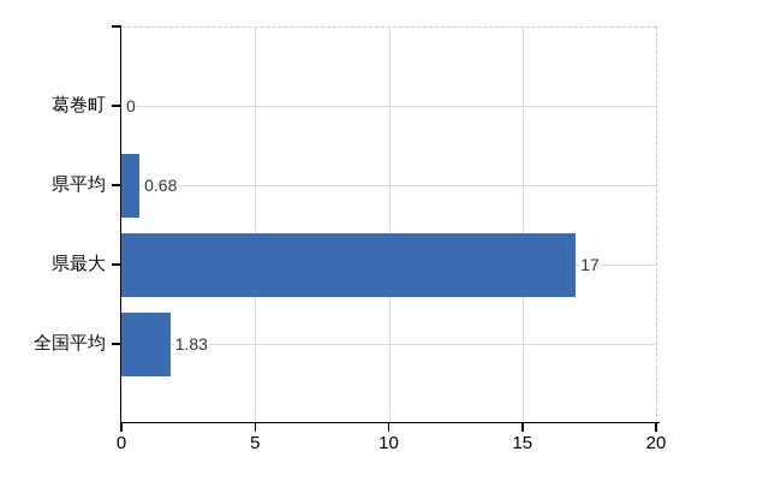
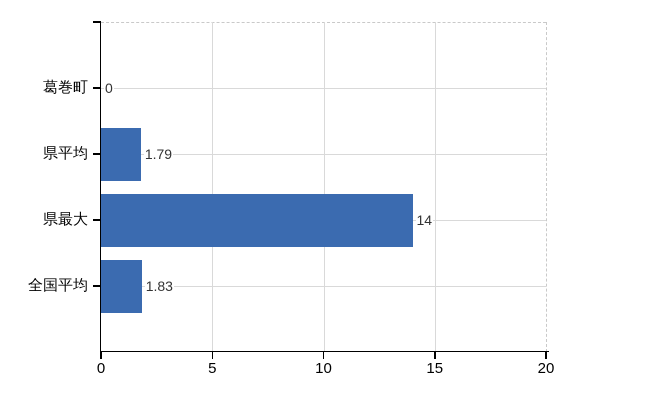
県平均: 0.68 -> 1.79
県最大: 17 -> 14
